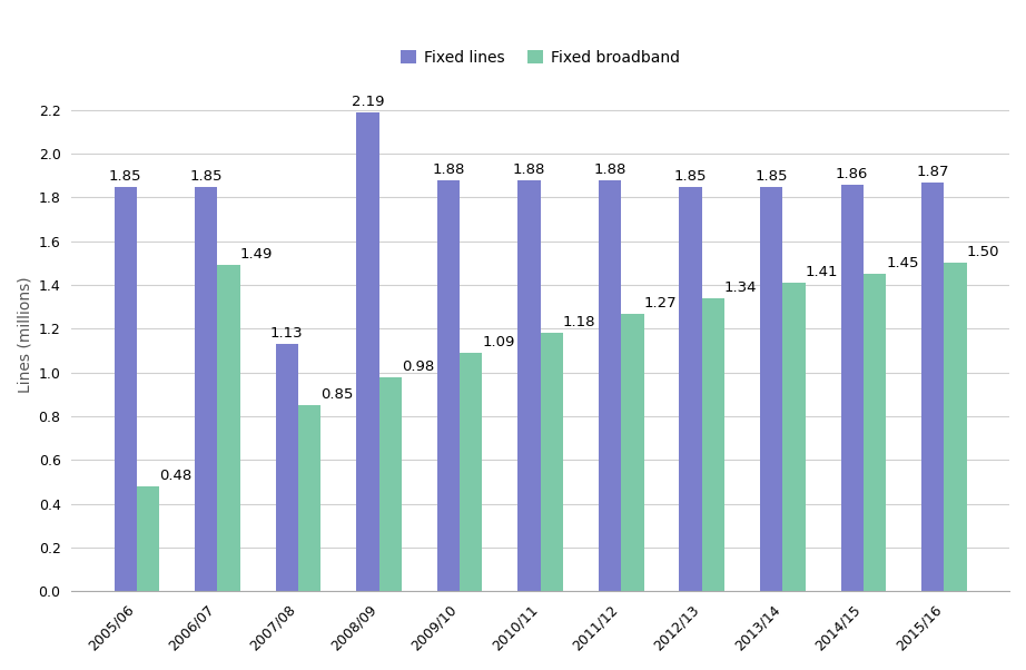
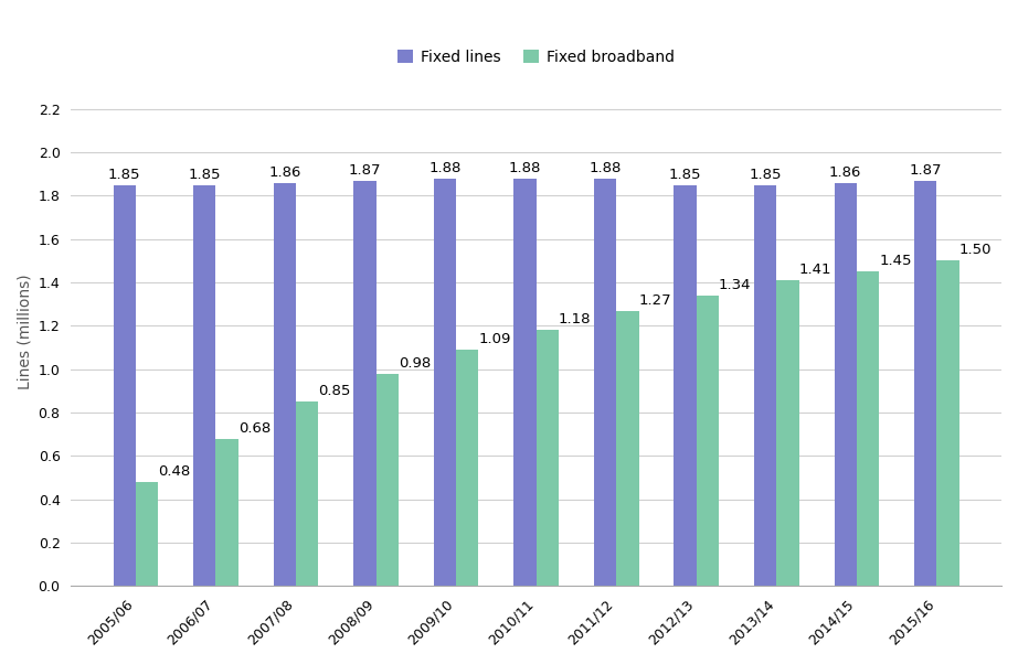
Fixed broadband/2006/07: 1.49 -> 0.68
Fixed lines/2007/08: 1.13 -> 1.86
Fixed lines/2008/09: 2.19 -> 1.87
